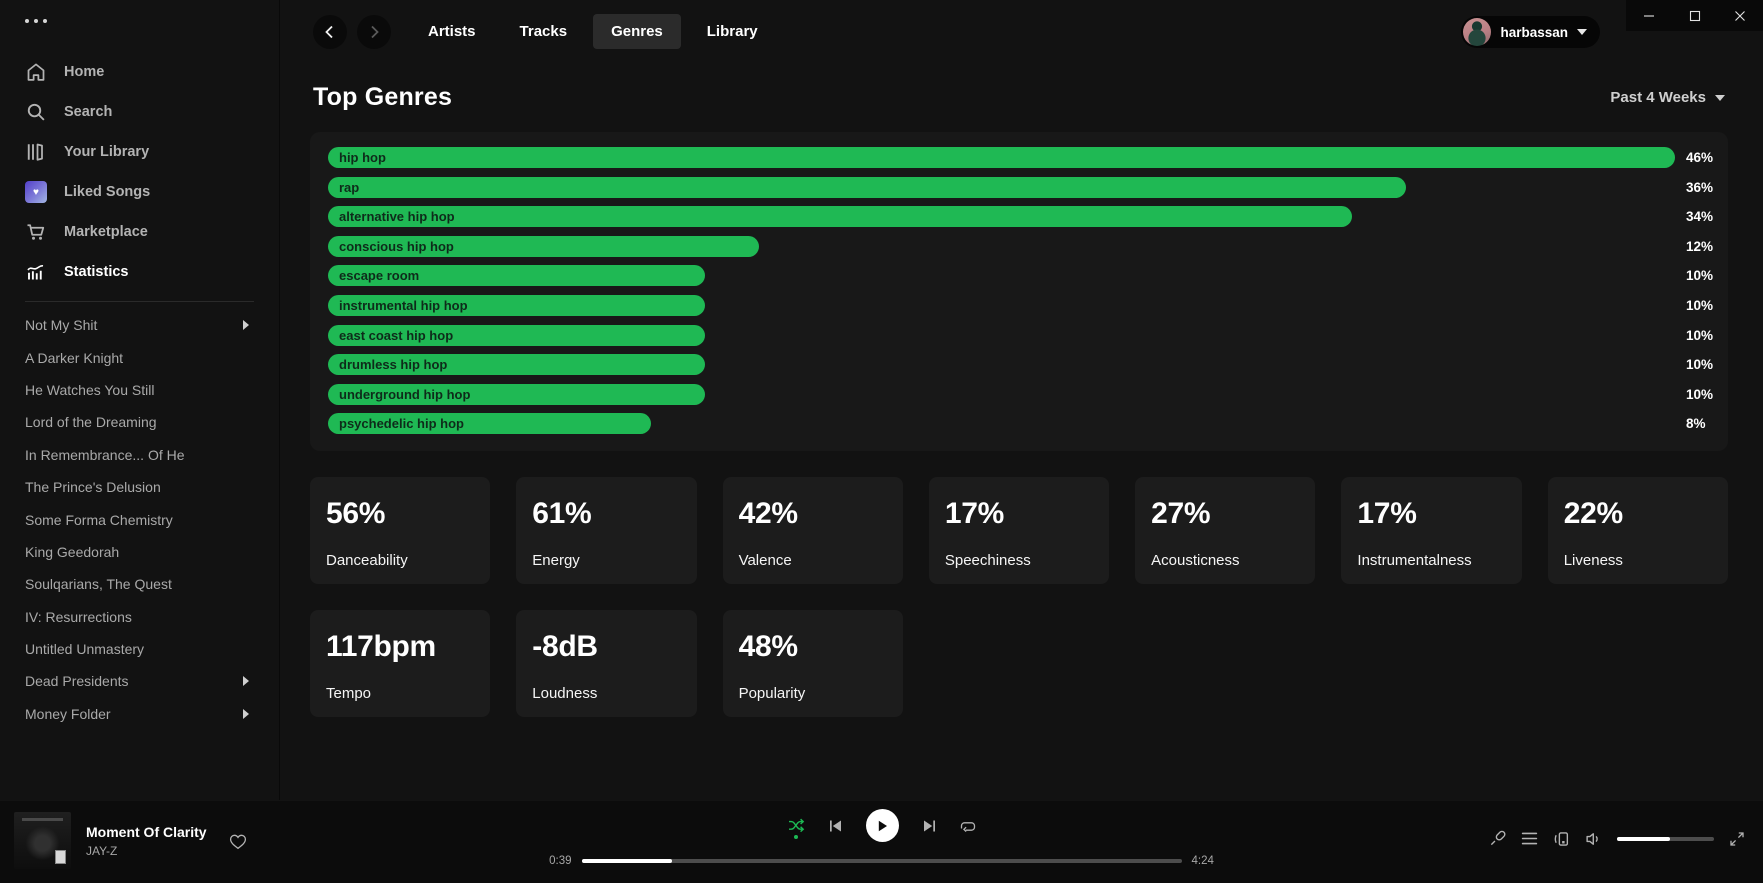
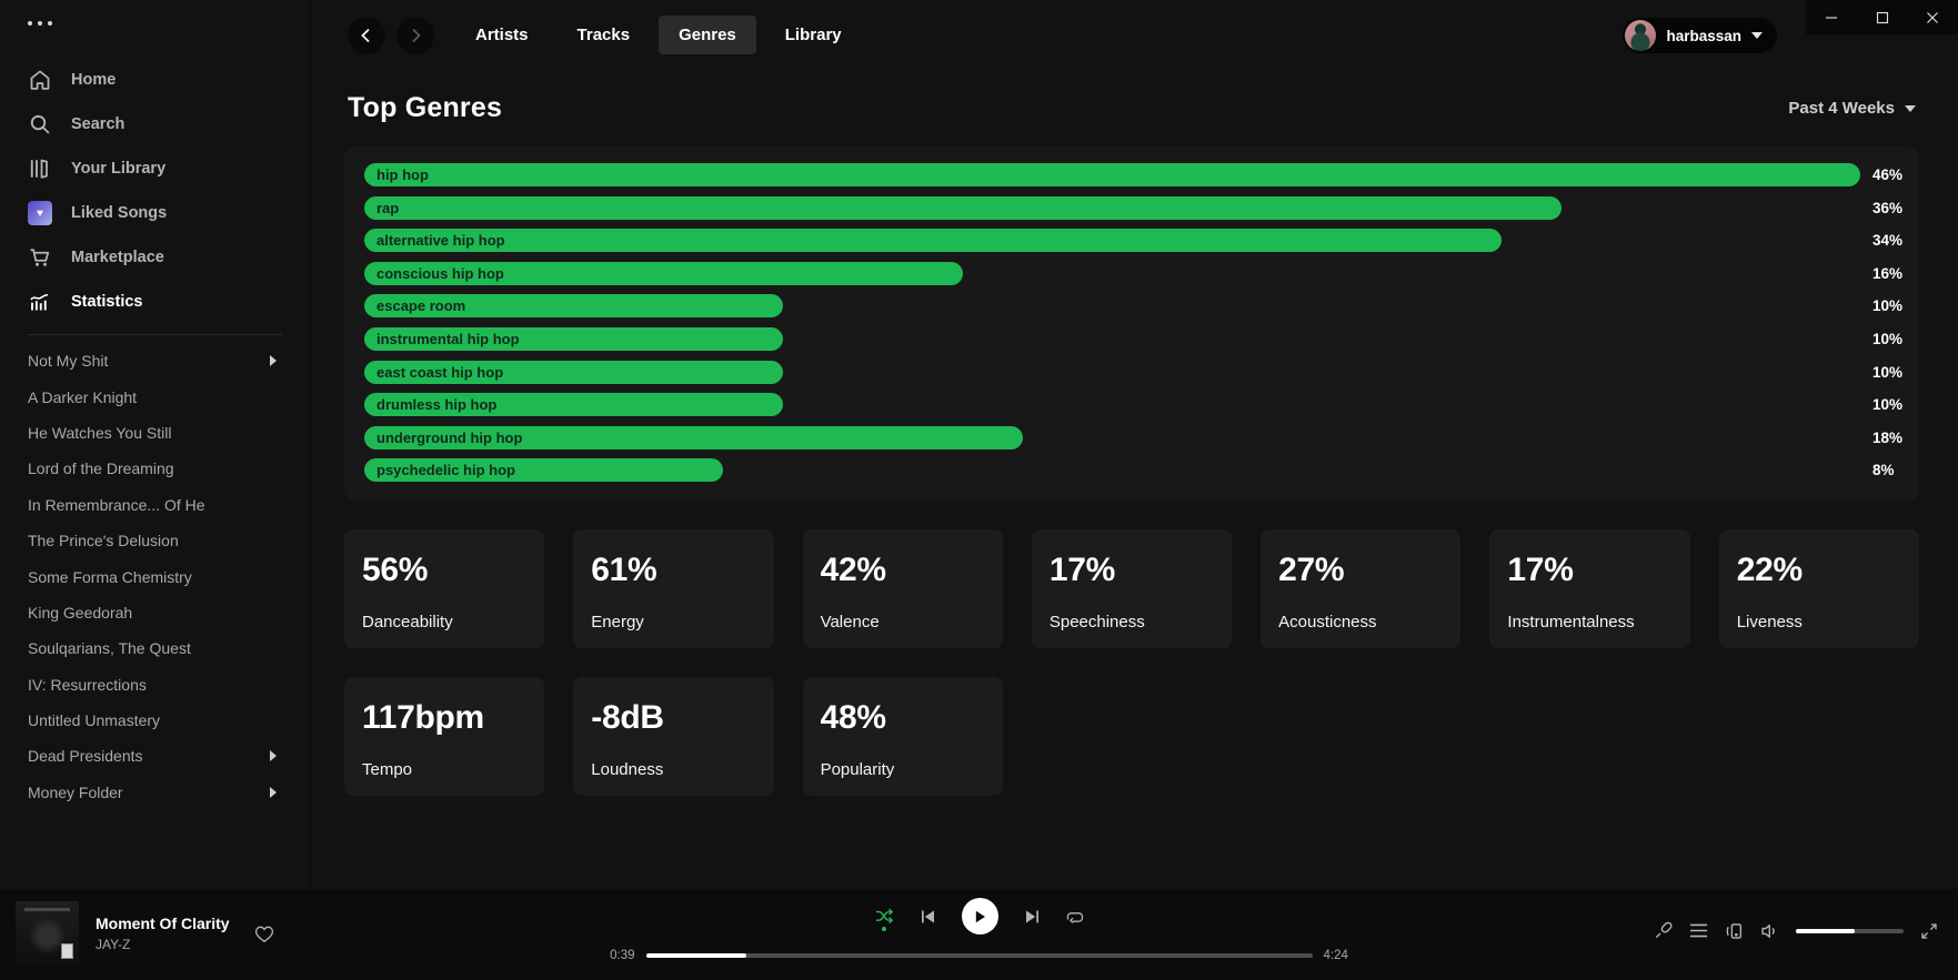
conscious hip hop: 12% -> 16%
underground hip hop: 10% -> 18%
